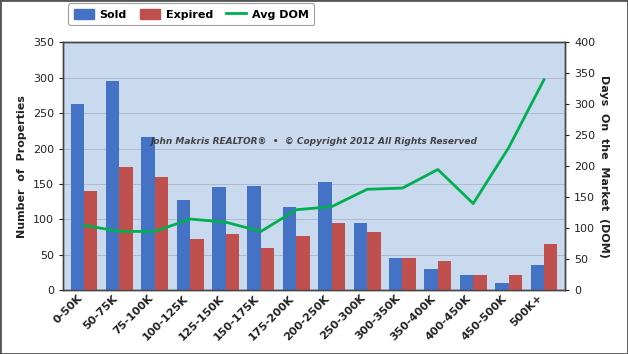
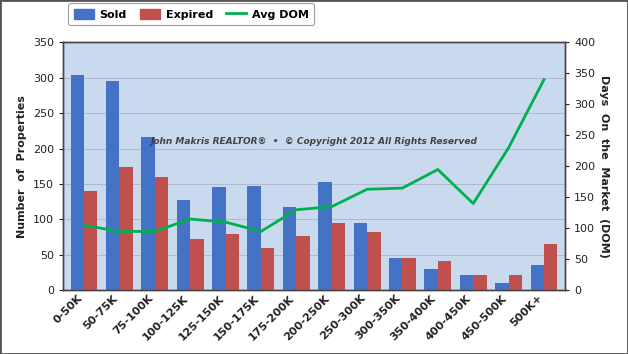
Sold/0-50K: 263 -> 304
